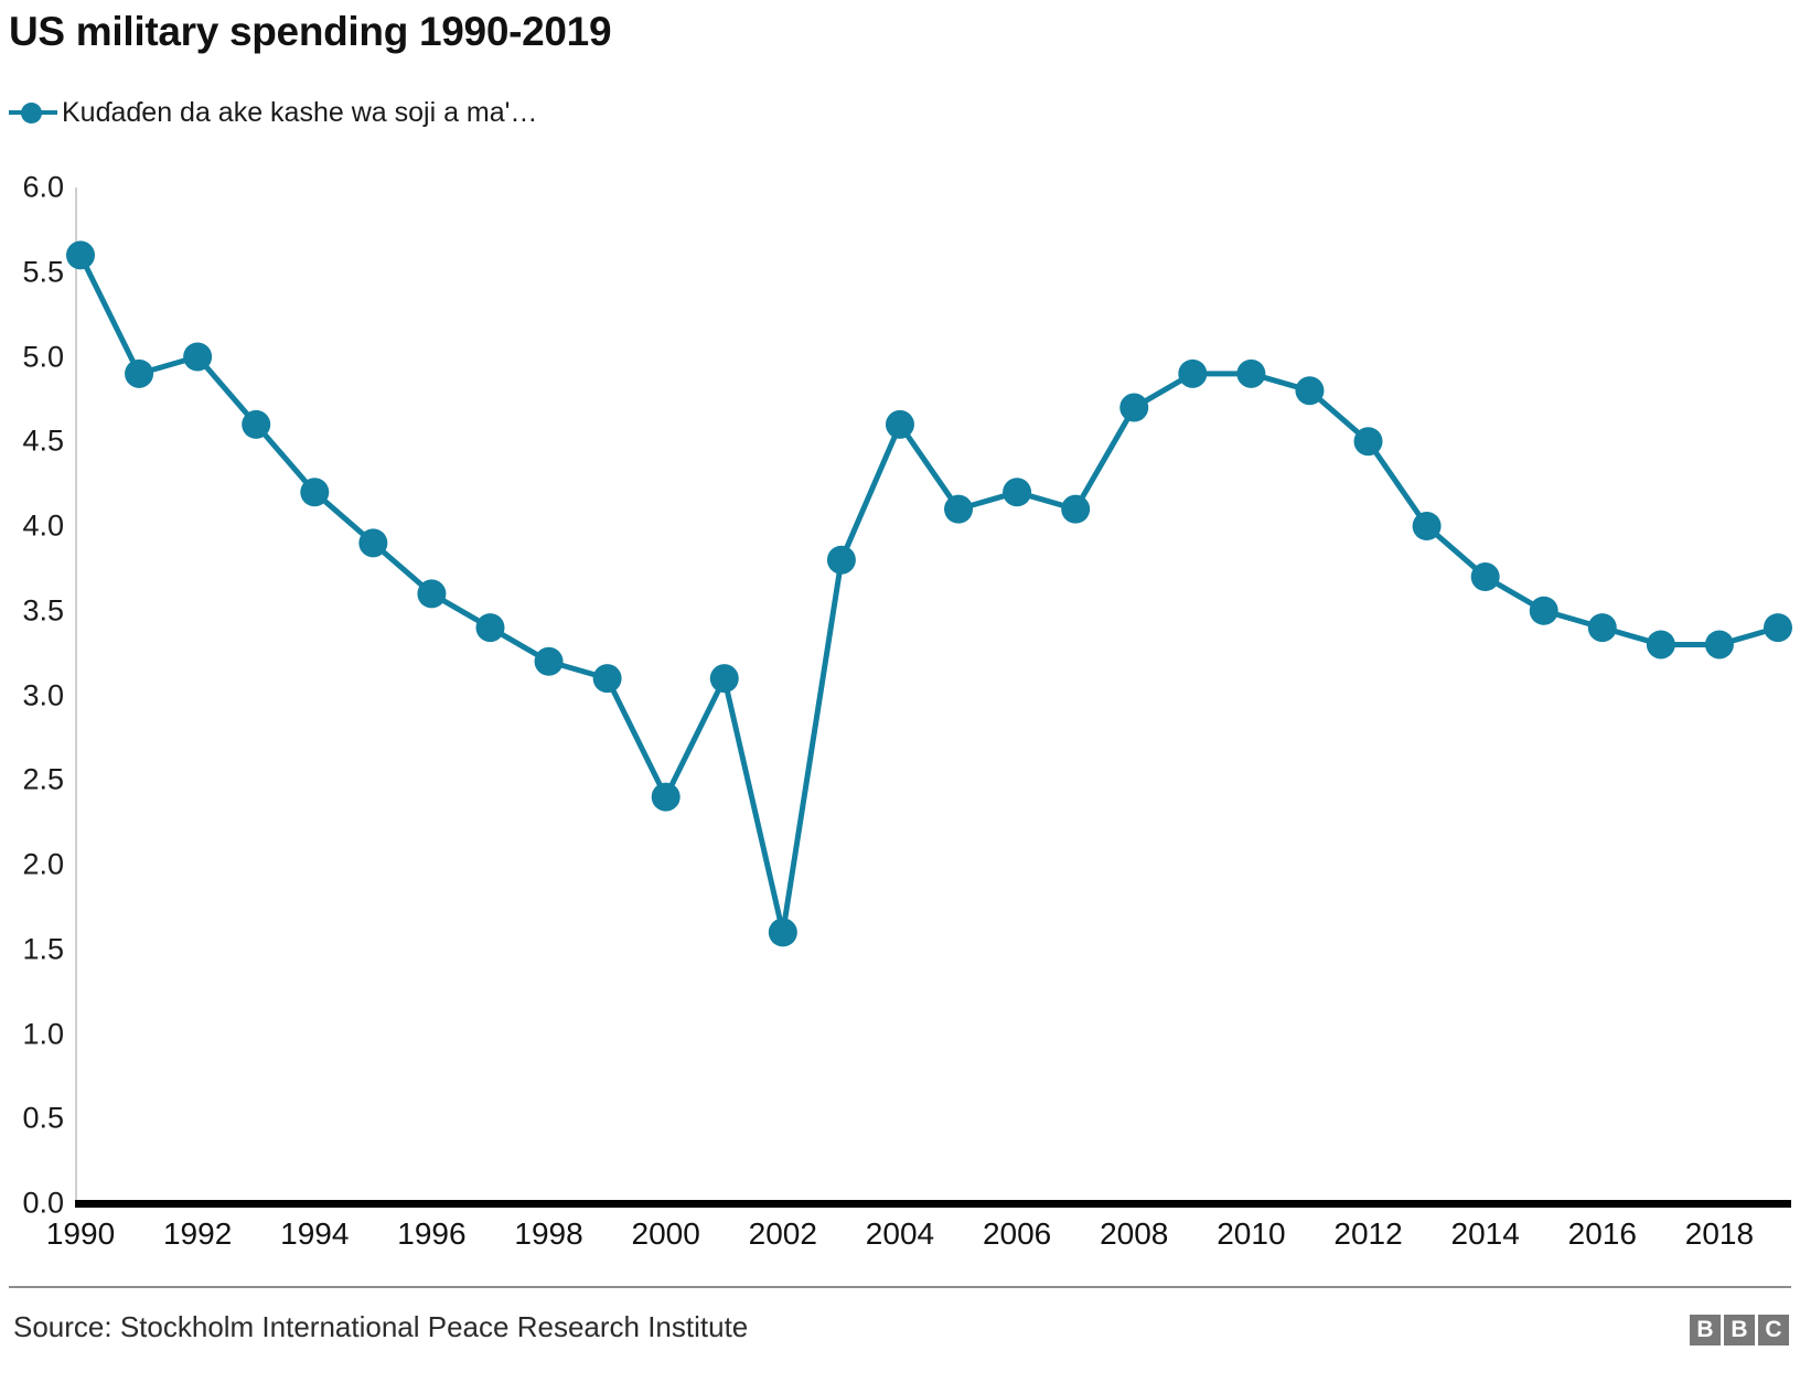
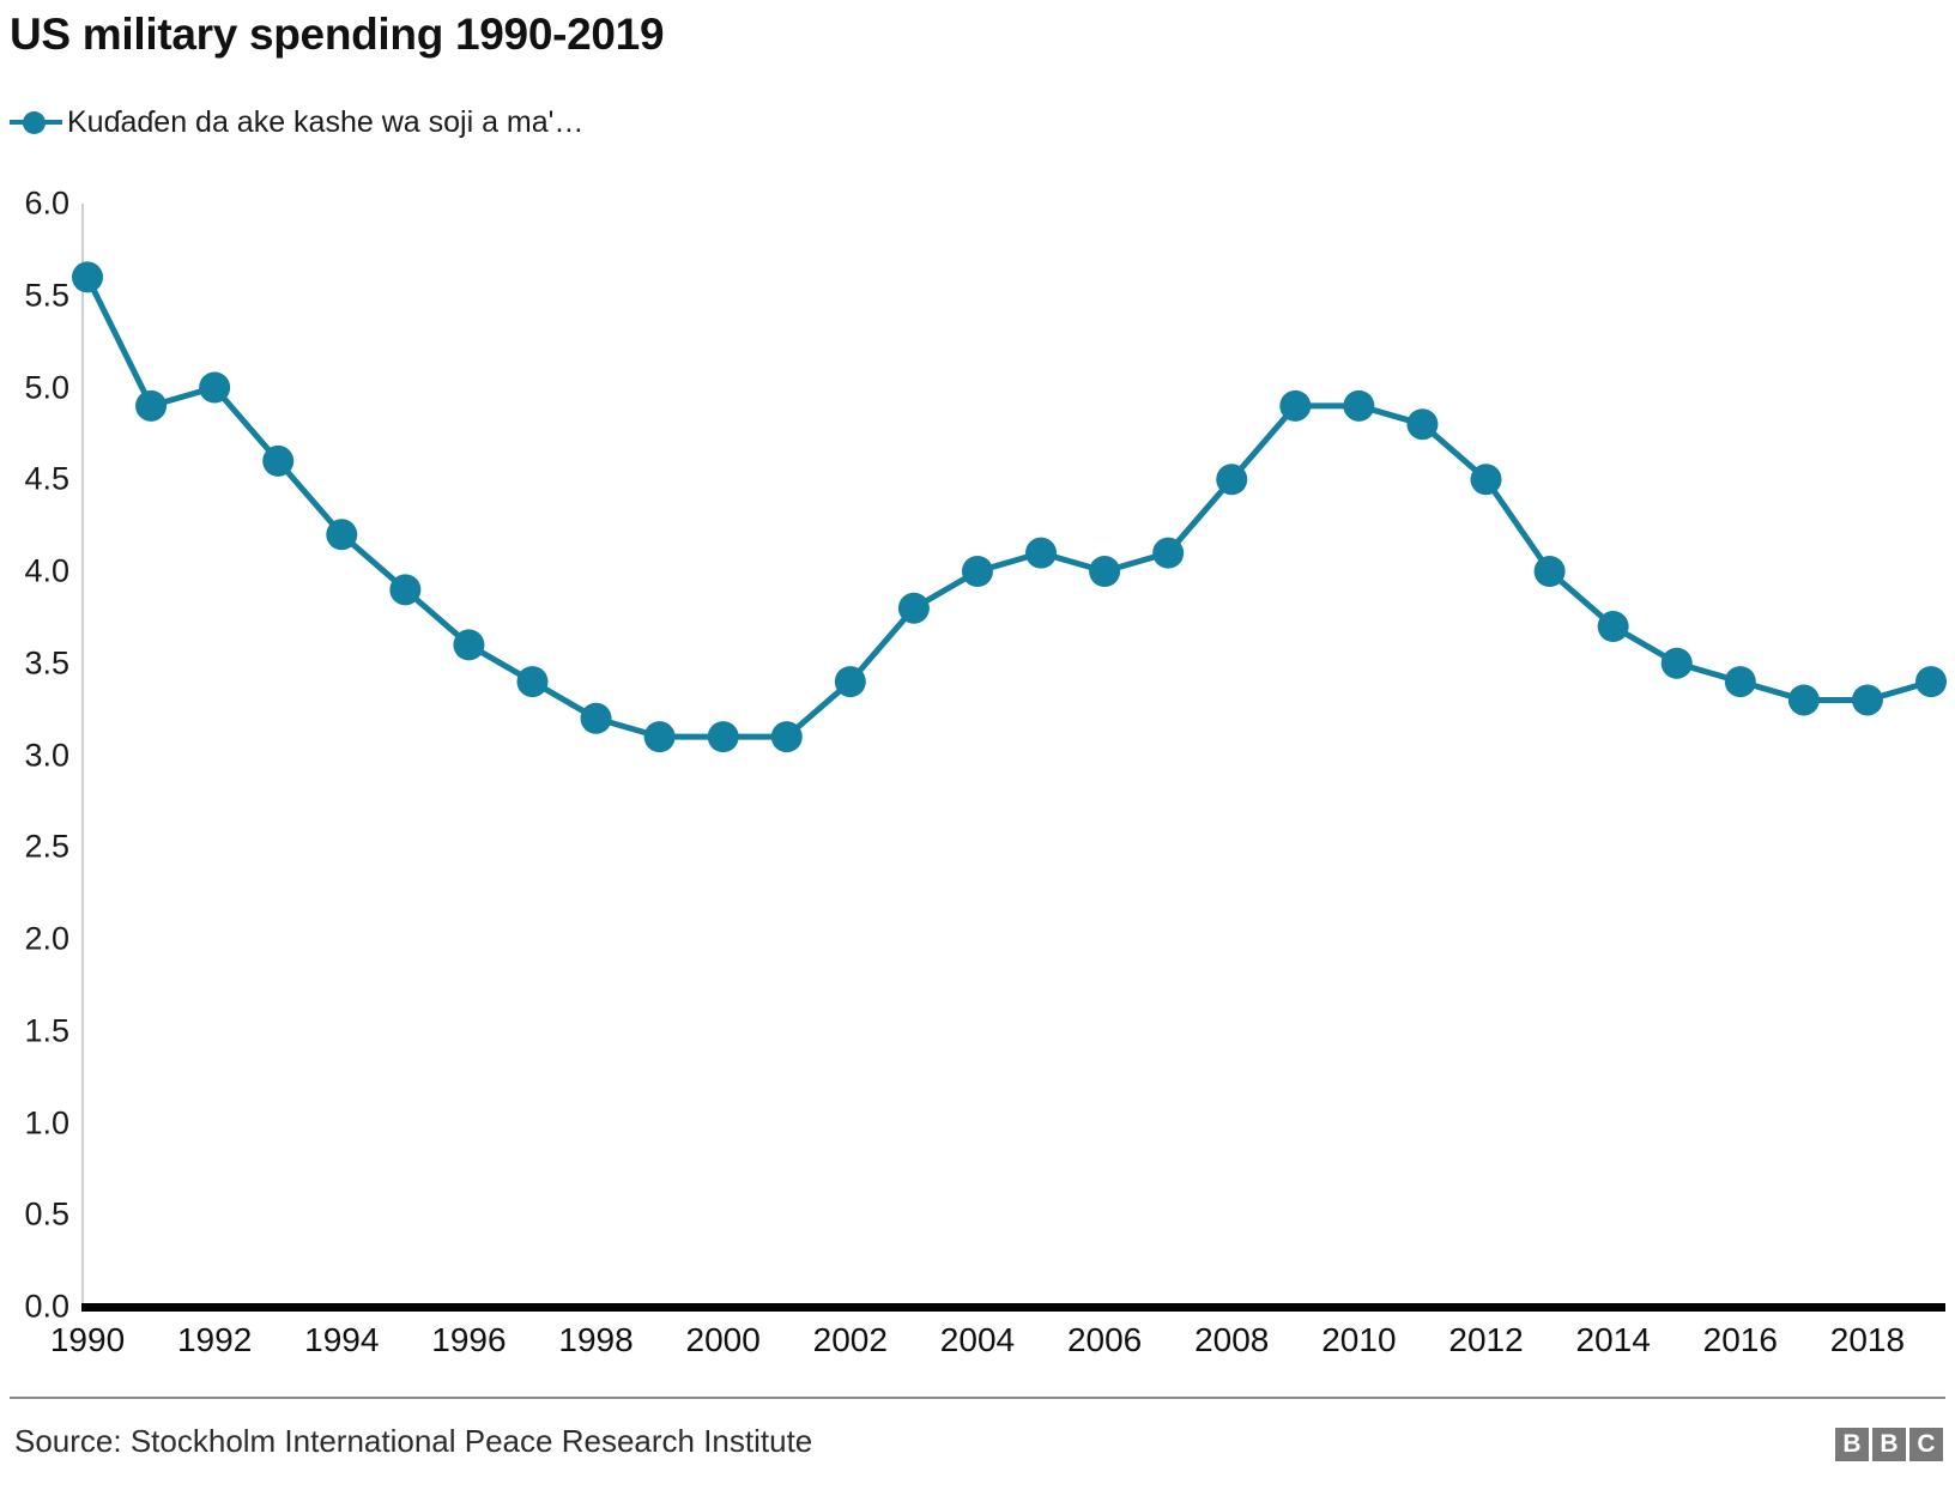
2000: 2.4 -> 3.1
2002: 1.6 -> 3.4
2004: 4.6 -> 4.0
2006: 4.2 -> 4.0
2008: 4.7 -> 4.5
